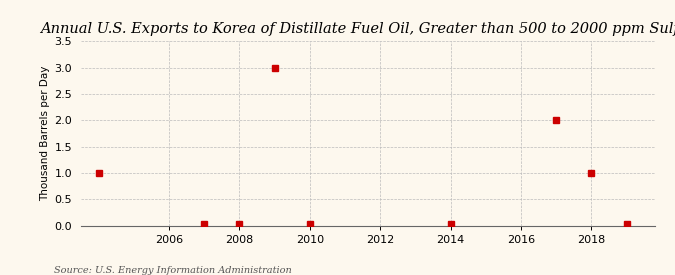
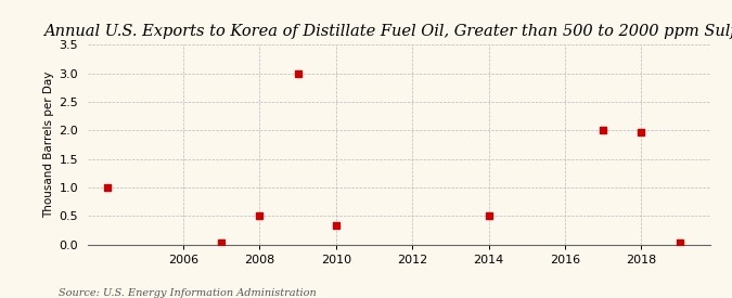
2008: 0.02 -> 0.50
2010: 0.02 -> 0.34
2014: 0.02 -> 0.50
2018: 1.00 -> 1.96
